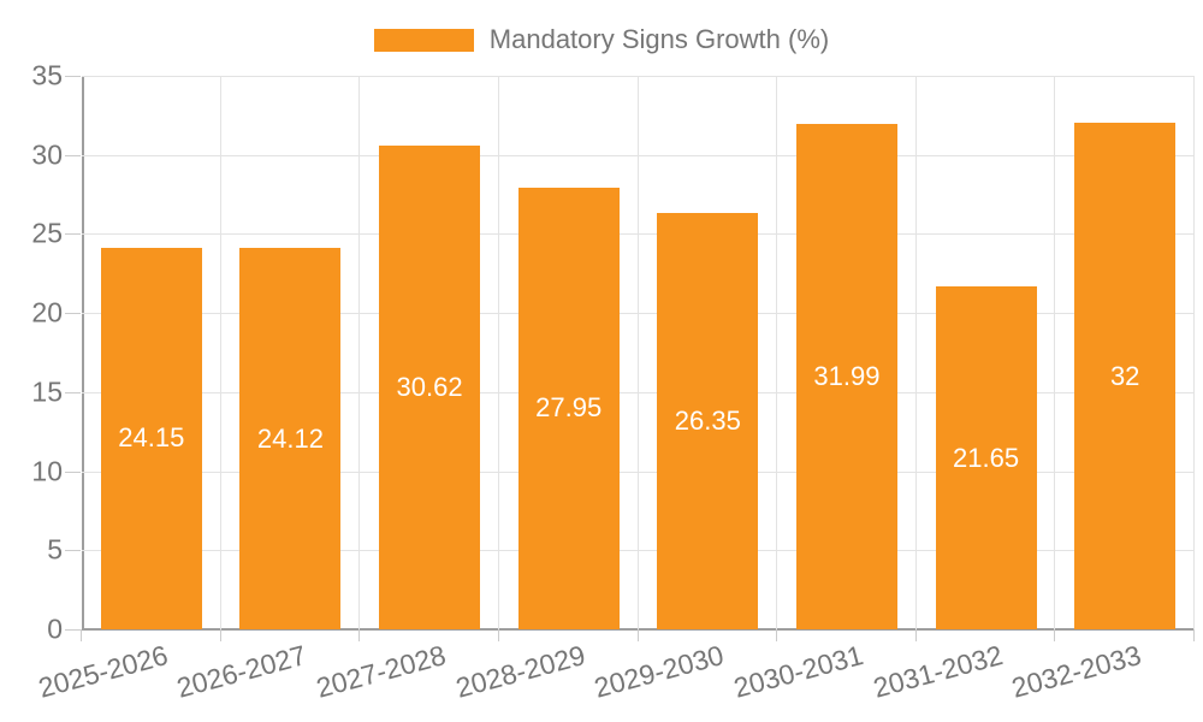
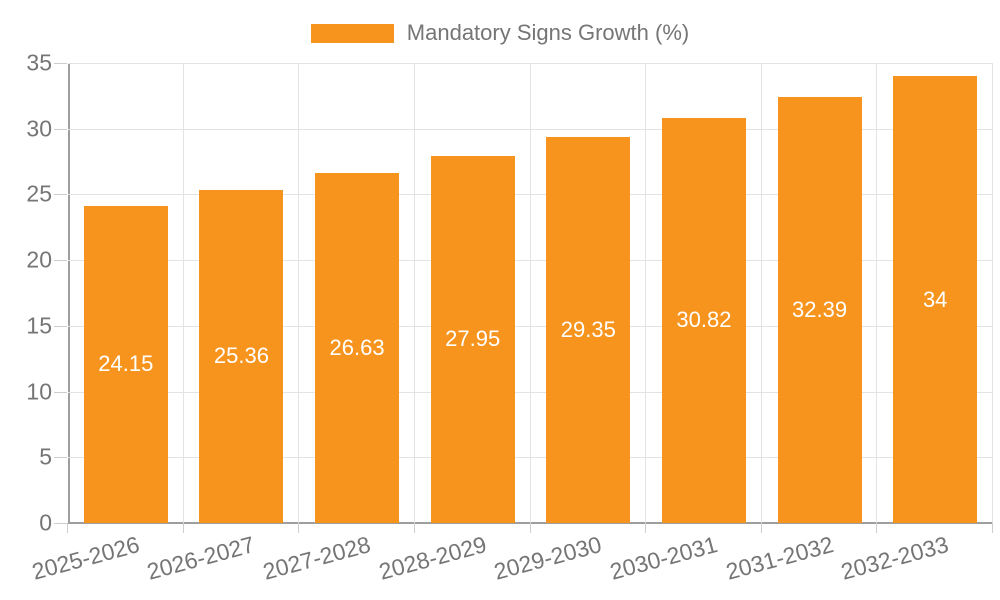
2026-2027: 24.12 -> 25.36
2027-2028: 30.62 -> 26.63
2029-2030: 26.35 -> 29.35
2030-2031: 31.99 -> 30.82
2031-2032: 21.65 -> 32.39
2032-2033: 32 -> 34
